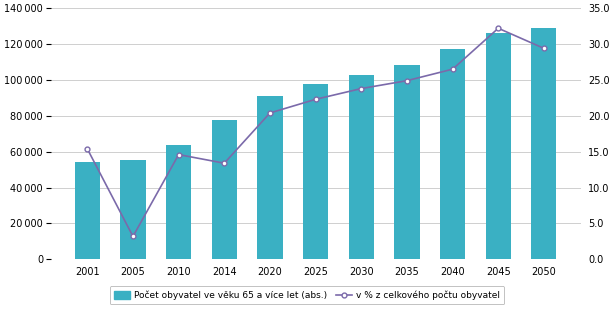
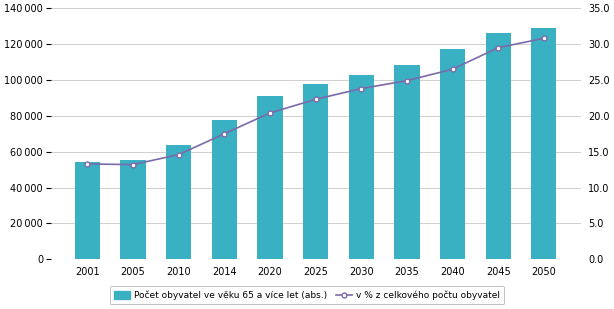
v % z celkového počtu obyvatel/2001: 15.4 -> 13.3
v % z celkového počtu obyvatel/2005: 3.2 -> 13.2
v % z celkového počtu obyvatel/2014: 13.4 -> 17.5
v % z celkového počtu obyvatel/2045: 32.2 -> 29.5
v % z celkového počtu obyvatel/2050: 29.4 -> 30.8
